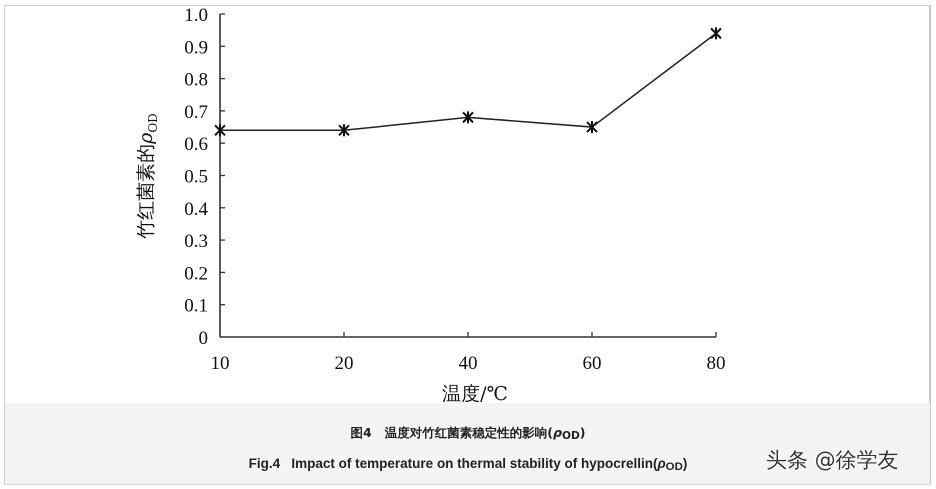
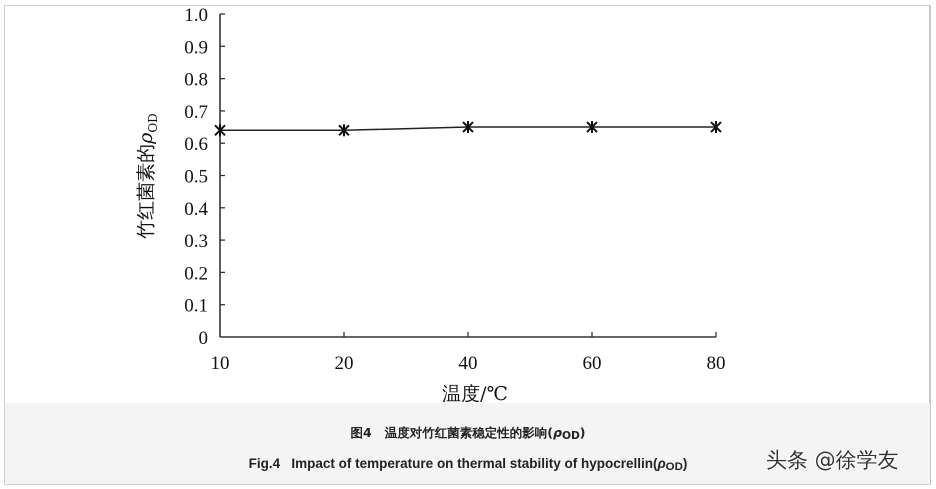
40: 0.68 -> 0.65
80: 0.94 -> 0.65
